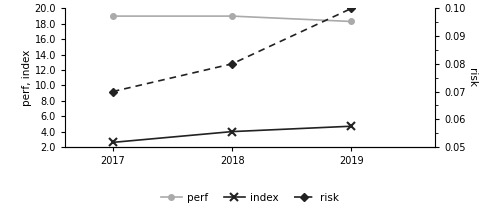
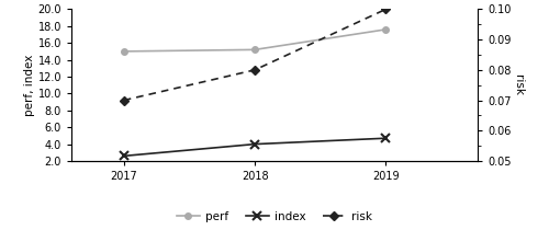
perf/2017: 19.0 -> 15.0
perf/2018: 19.0 -> 15.2
perf/2019: 18.3 -> 17.6
